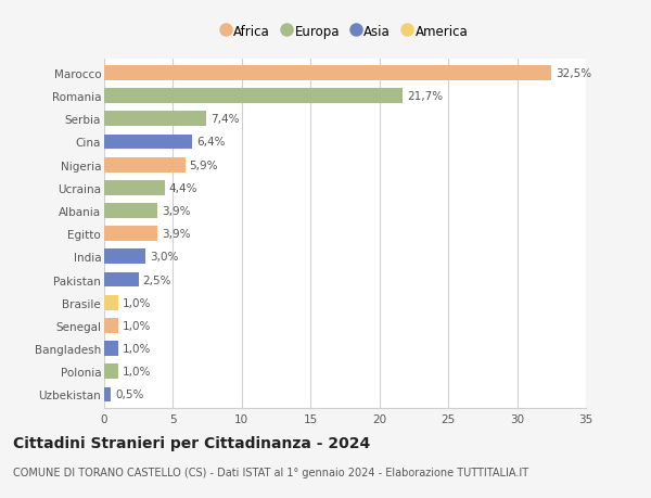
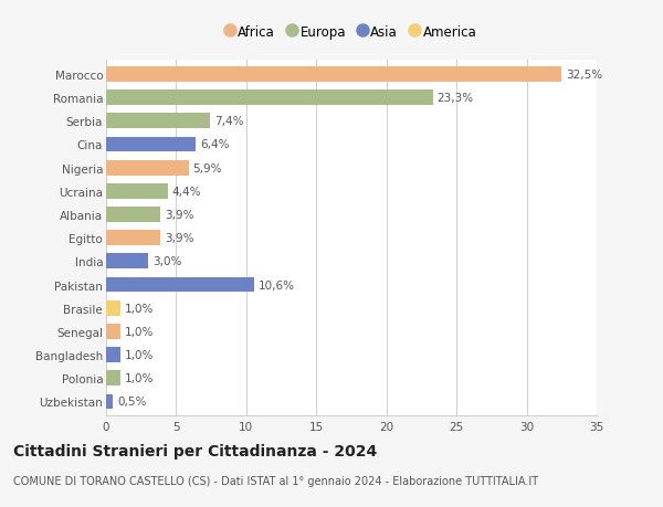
Romania: 21,7% -> 23,3%
Pakistan: 2,5% -> 10,6%
